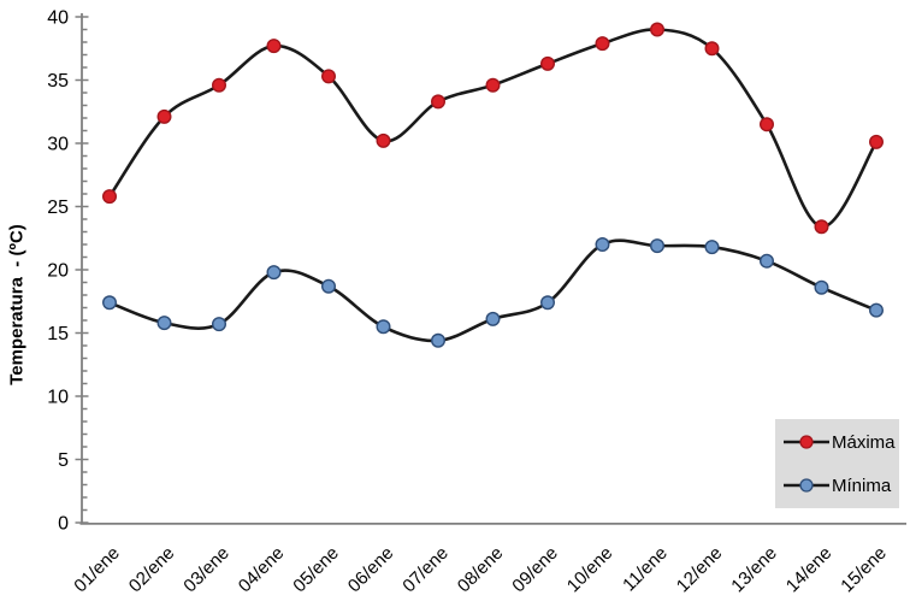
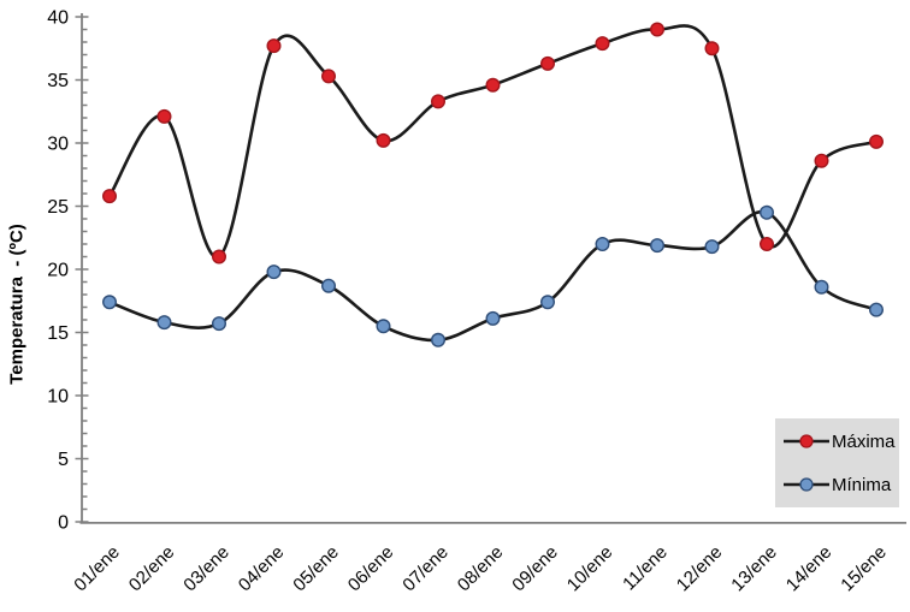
Máxima/03/ene: 34.6 -> 21.0
Máxima/13/ene: 31.5 -> 22.0
Mínima/13/ene: 20.7 -> 24.5
Máxima/14/ene: 23.4 -> 28.6
